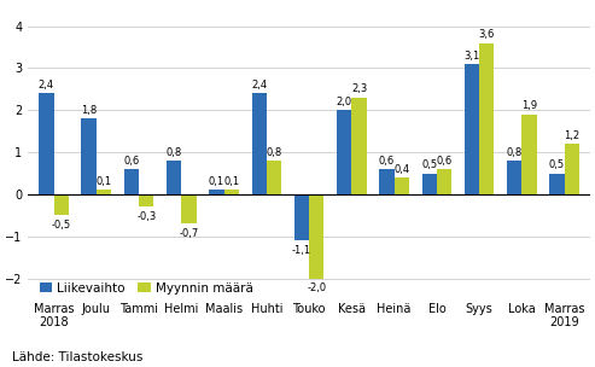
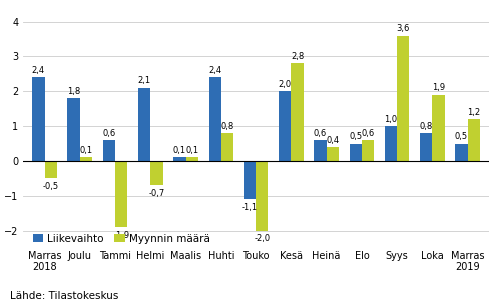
Myynnin määrä/Tammi: -0,3 -> -1,9
Liikevaihto/Helmi: 0,8 -> 2,1
Myynnin määrä/Kesä: 2,3 -> 2,8
Liikevaihto/Syys: 3,1 -> 1,0
